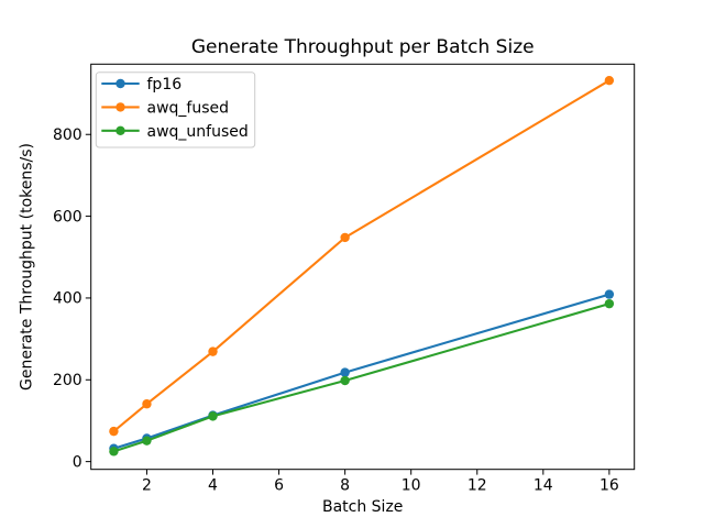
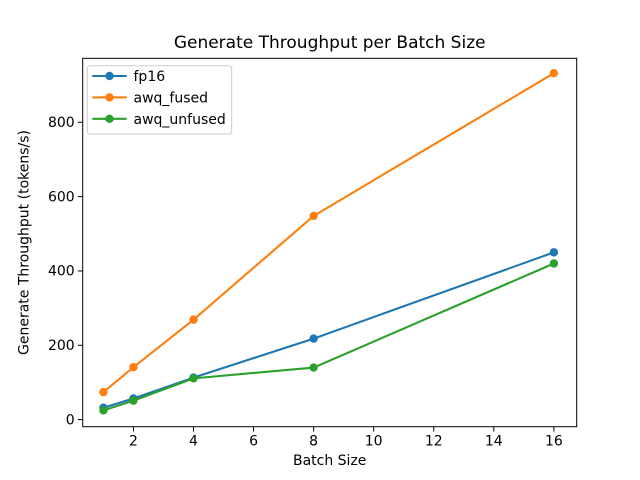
awq_unfused/8: 200 -> 140
fp16/16: 410 -> 450
awq_unfused/16: 390 -> 420
